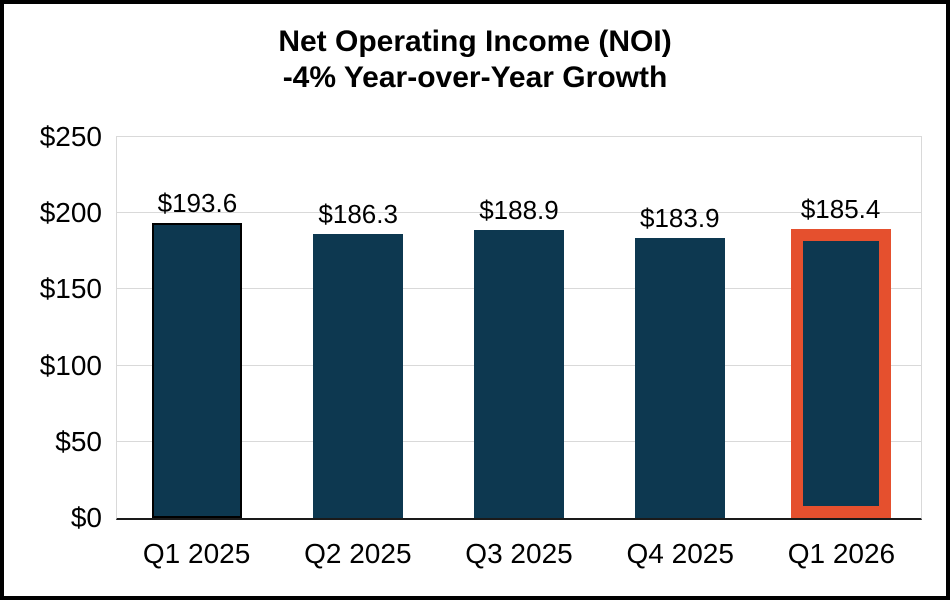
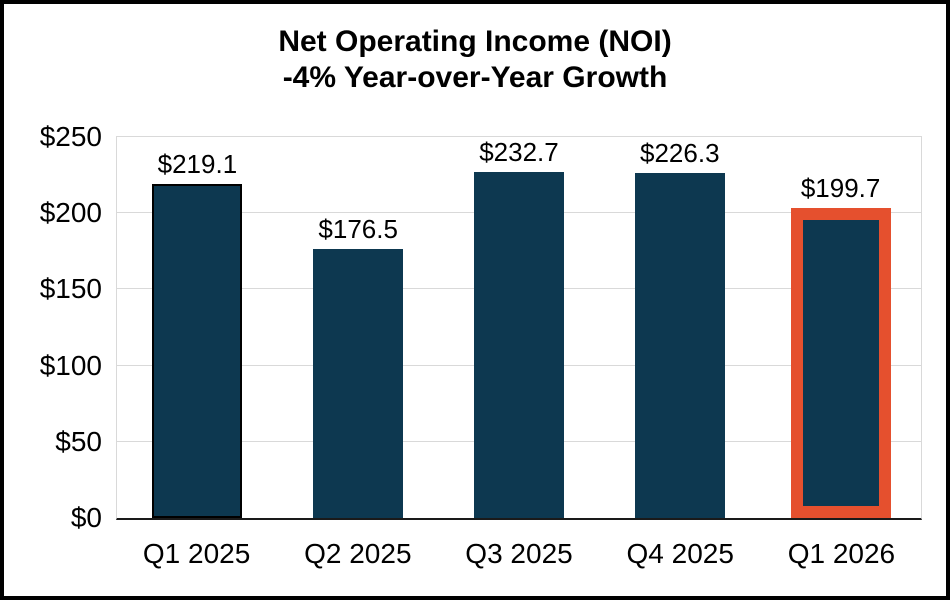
Q1 2025: $193.6 -> $219.1
Q2 2025: $186.3 -> $176.5
Q3 2025: $188.9 -> $232.7
Q4 2025: $183.9 -> $226.3
Q1 2026: $185.4 -> $199.7
